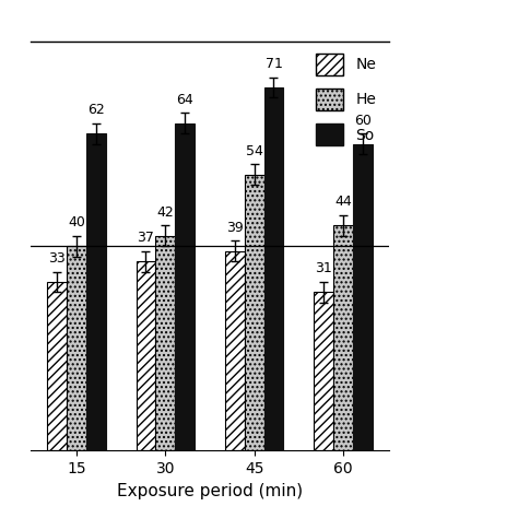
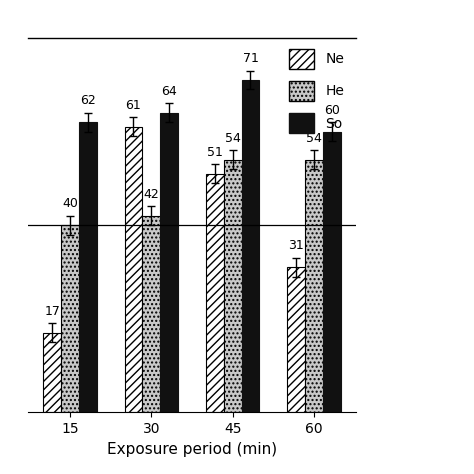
Ne/15: 33 -> 17
Ne/30: 37 -> 61
Ne/45: 39 -> 51
He/60: 44 -> 54
